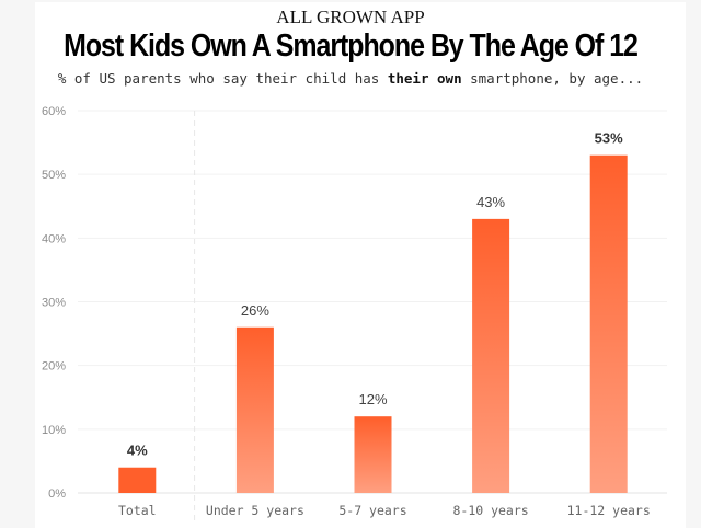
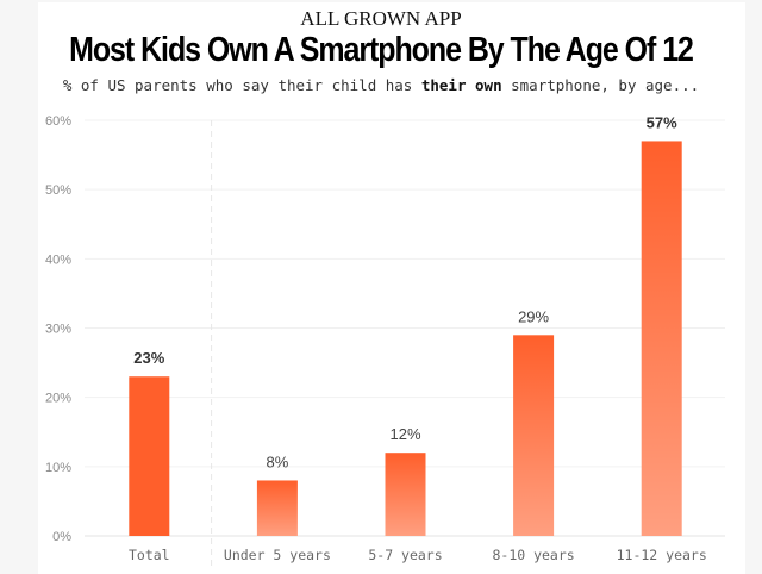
Total: 4% -> 23%
Under 5 years: 26% -> 8%
8-10 years: 43% -> 29%
11-12 years: 53% -> 57%
